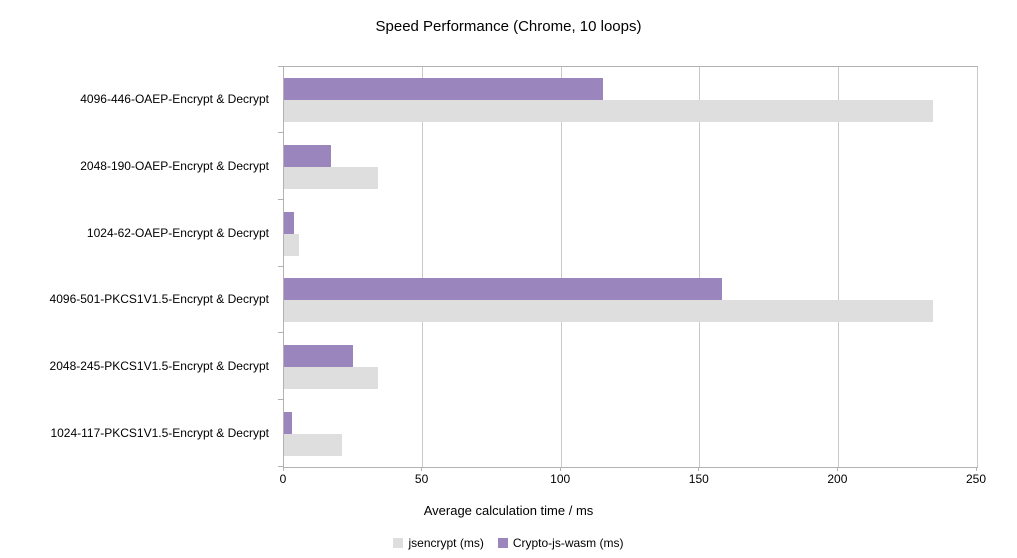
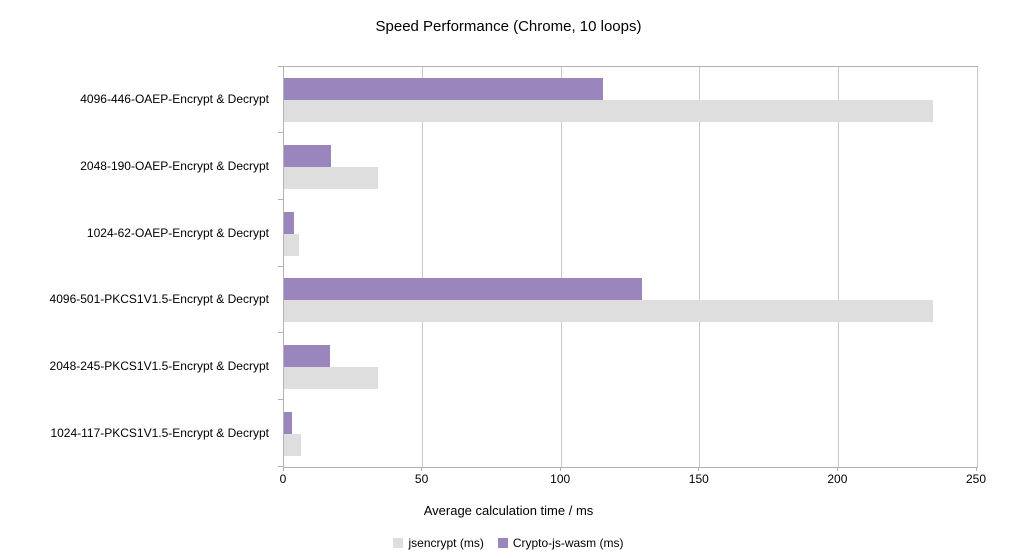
Crypto-js-wasm (ms)/4096-501-PKCS1V1.5-Encrypt & Decrypt: 158 -> 129
Crypto-js-wasm (ms)/2048-245-PKCS1V1.5-Encrypt & Decrypt: 25 -> 16
jsencrypt (ms)/1024-117-PKCS1V1.5-Encrypt & Decrypt: 21 -> 6
